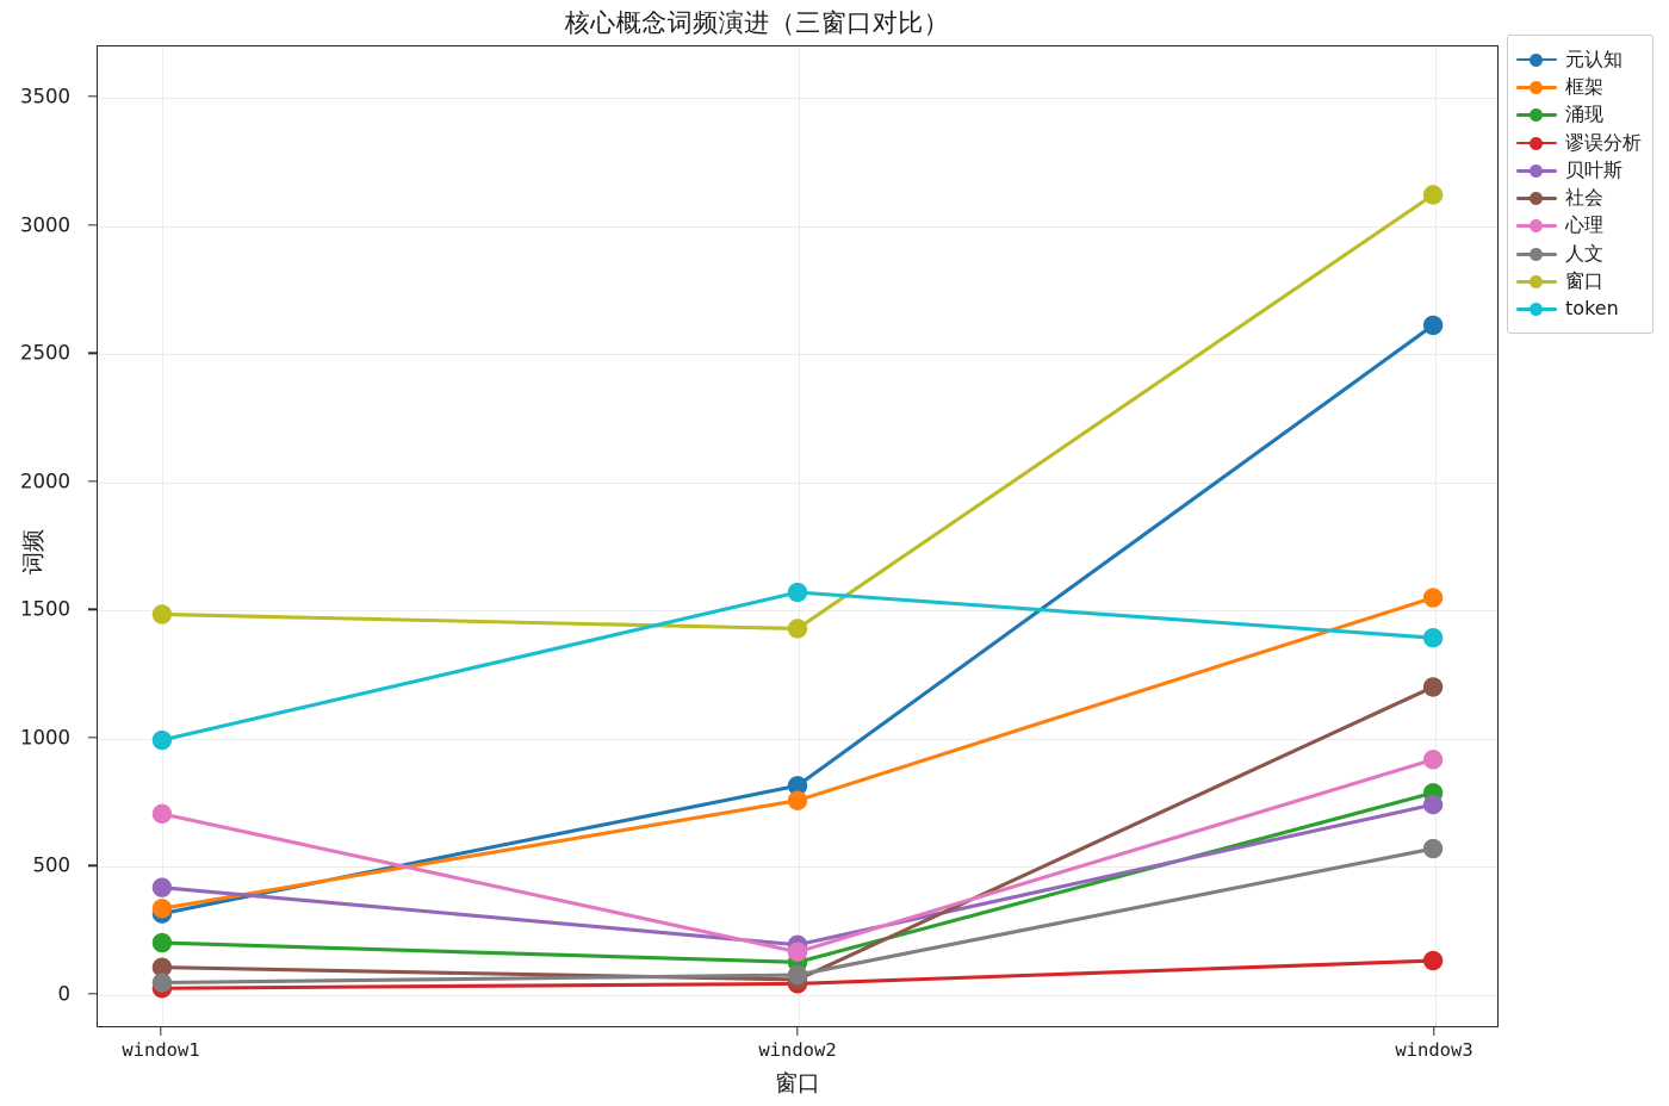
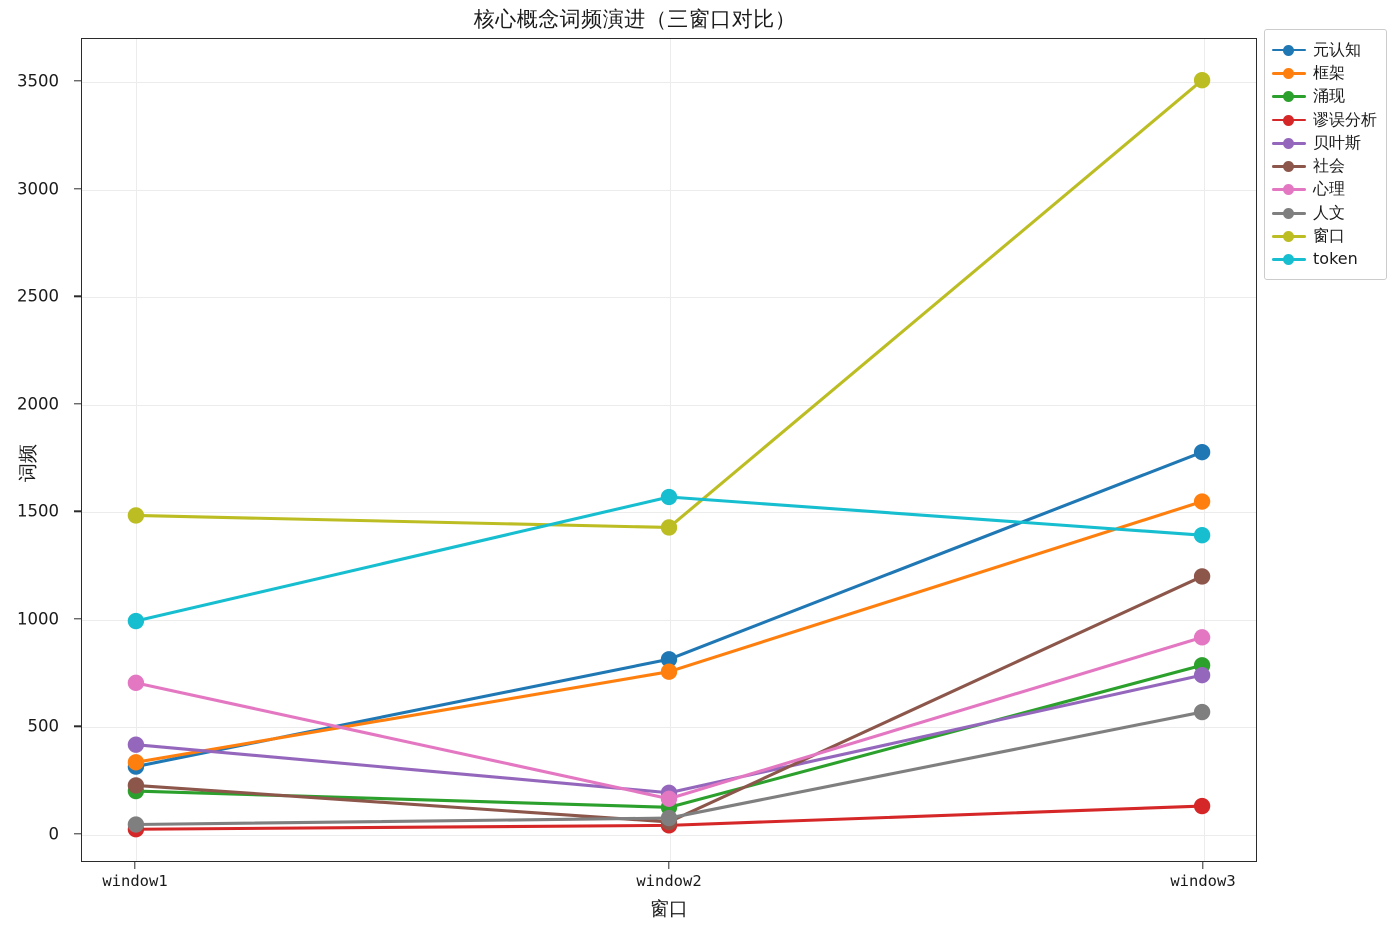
社会/window1: 100 -> 220
元认知/window3: 2610 -> 1780
窗口/window3: 3120 -> 3510
